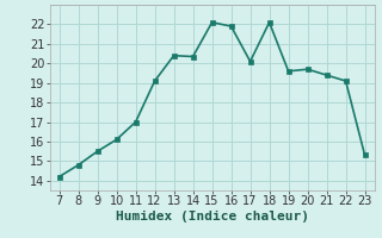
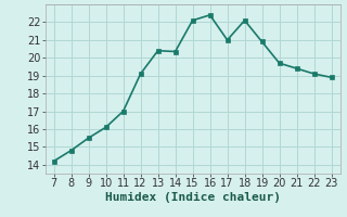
16: 21.9 -> 22.4
17: 20.1 -> 21.0
19: 19.6 -> 20.9
23: 15.3 -> 18.9
